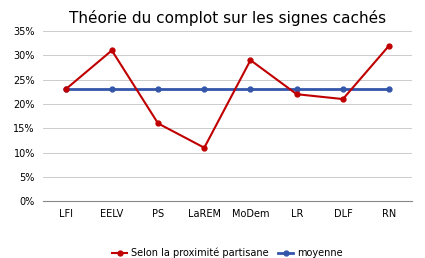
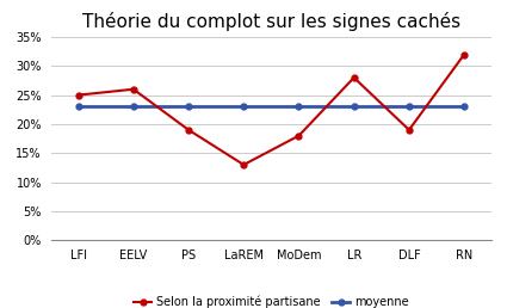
Selon la proximité partisane/LFI: 23% -> 25%
Selon la proximité partisane/EELV: 31% -> 26%
Selon la proximité partisane/PS: 16% -> 19%
Selon la proximité partisane/LaREM: 11% -> 13%
Selon la proximité partisane/MoDem: 29% -> 18%
Selon la proximité partisane/LR: 22% -> 28%
Selon la proximité partisane/DLF: 21% -> 19%
